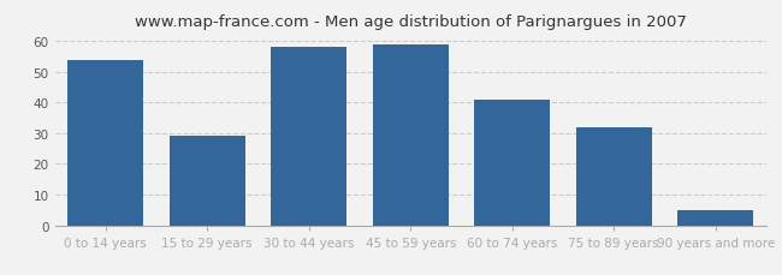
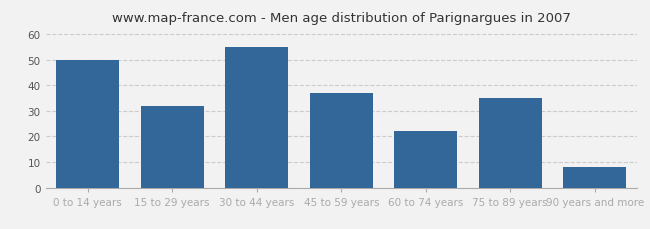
0 to 14 years: 54 -> 50
15 to 29 years: 29 -> 32
30 to 44 years: 58 -> 55
45 to 59 years: 59 -> 37
60 to 74 years: 41 -> 22
75 to 89 years: 32 -> 35
90 years and more: 5 -> 8
